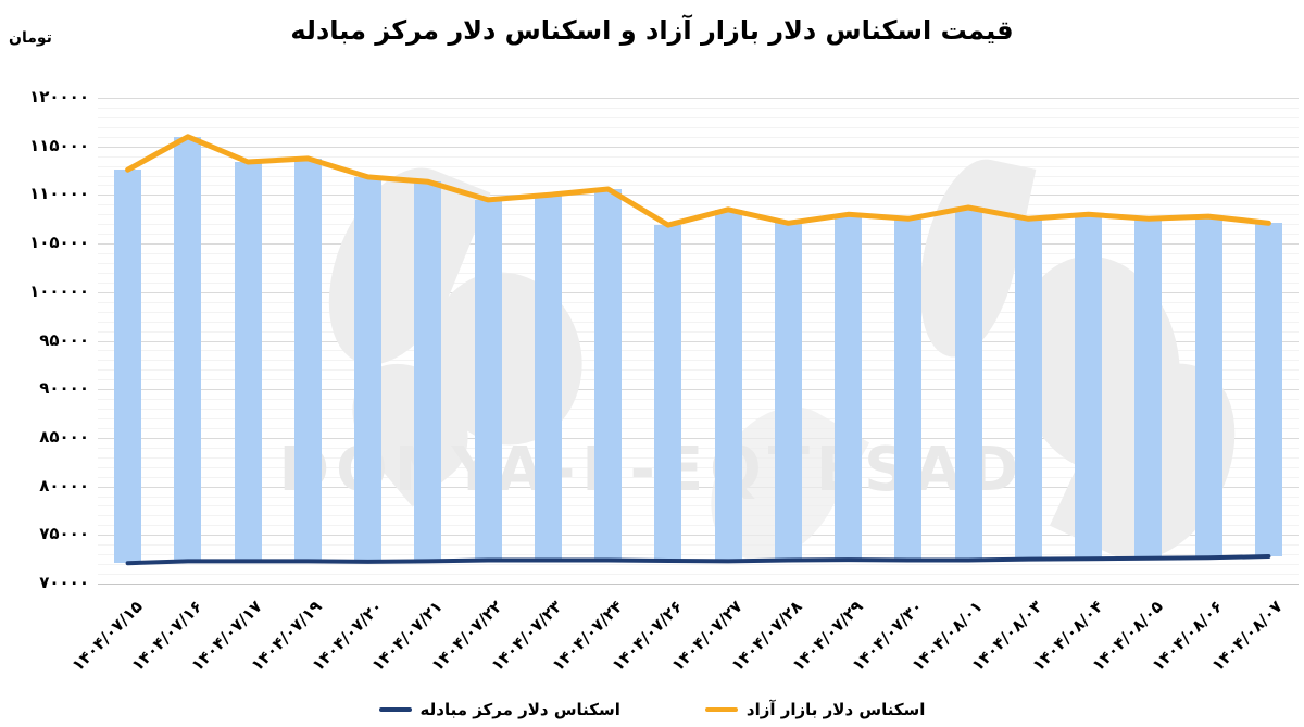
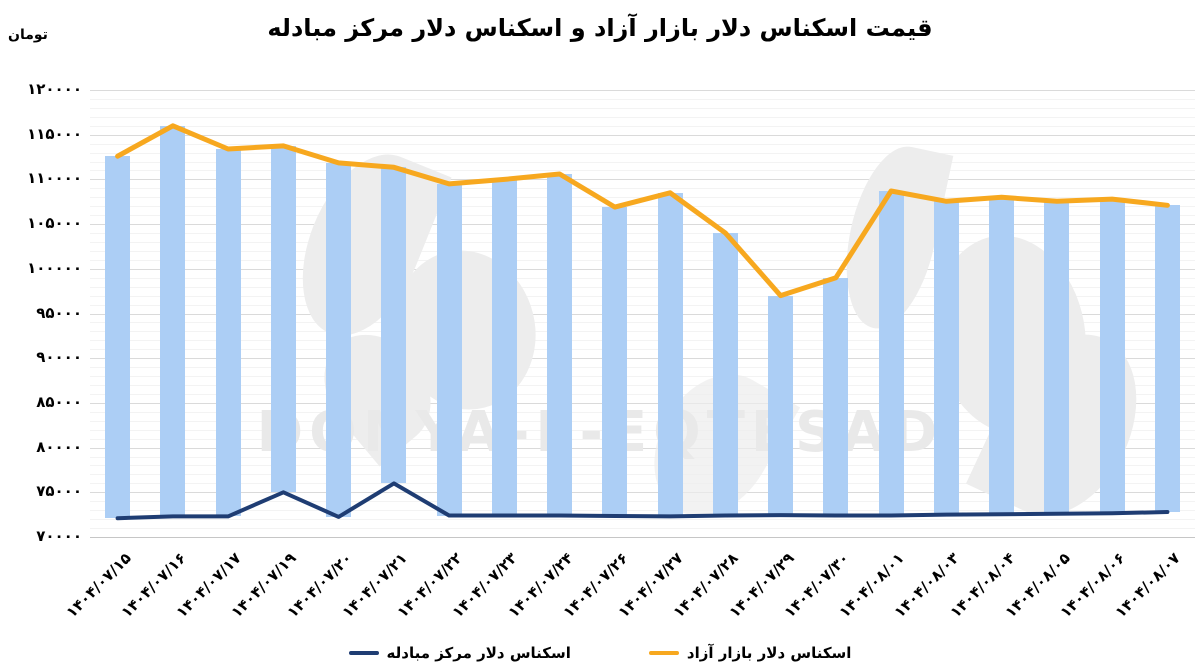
اسکناس دلار مرکز مبادله/۱۴۰۴/۰۷/۱۹: 72000 -> 75000
اسکناس دلار مرکز مبادله/۱۴۰۴/۰۷/۲۱: 72000 -> 76000
اسکناس دلار بازار آزاد/۱۴۰۴/۰۷/۲۸: 107000 -> 104000
اسکناس دلار بازار آزاد/۱۴۰۴/۰۷/۲۹: 108000 -> 97000
اسکناس دلار بازار آزاد/۱۴۰۴/۰۷/۳۰: 108000 -> 99000
